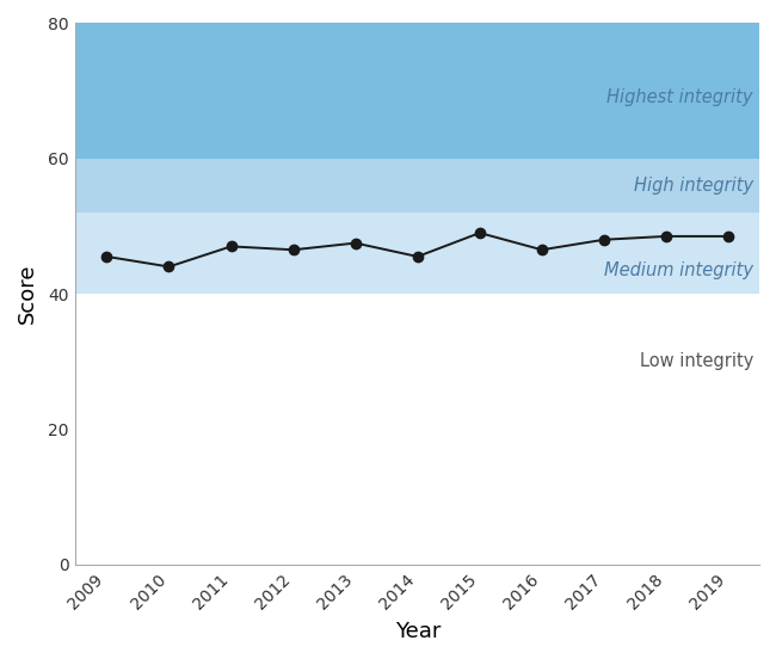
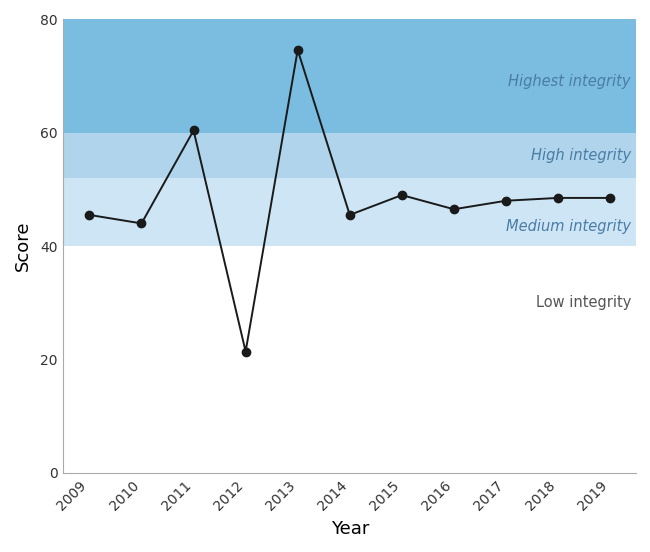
2011: 47.0 -> 60.4
2012: 46.5 -> 21.4
2013: 47.5 -> 74.6
